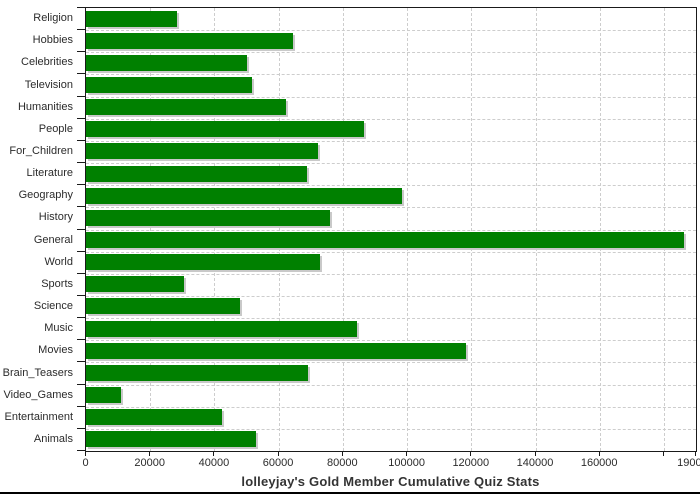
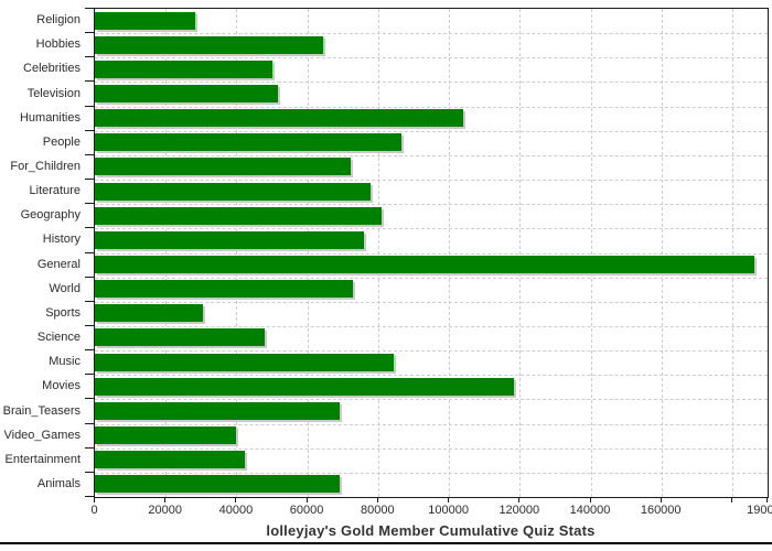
Humanities: 62000 -> 104000
Literature: 69000 -> 78000
Geography: 98000 -> 81000
Video_Games: 11000 -> 40000
Animals: 53000 -> 69000
